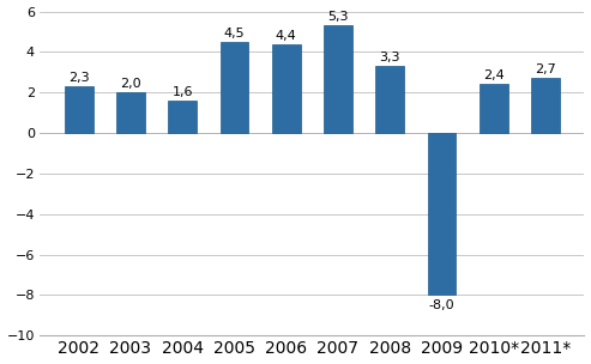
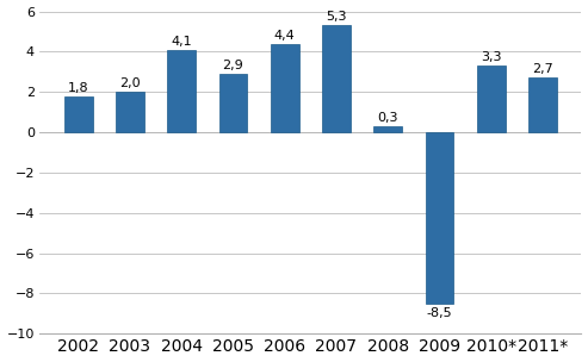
2002: 2,3 -> 1,8
2004: 1,6 -> 4,1
2005: 4,5 -> 2,9
2008: 3,3 -> 0,3
2009: -8,0 -> -8,5
2010*: 2,4 -> 3,3
